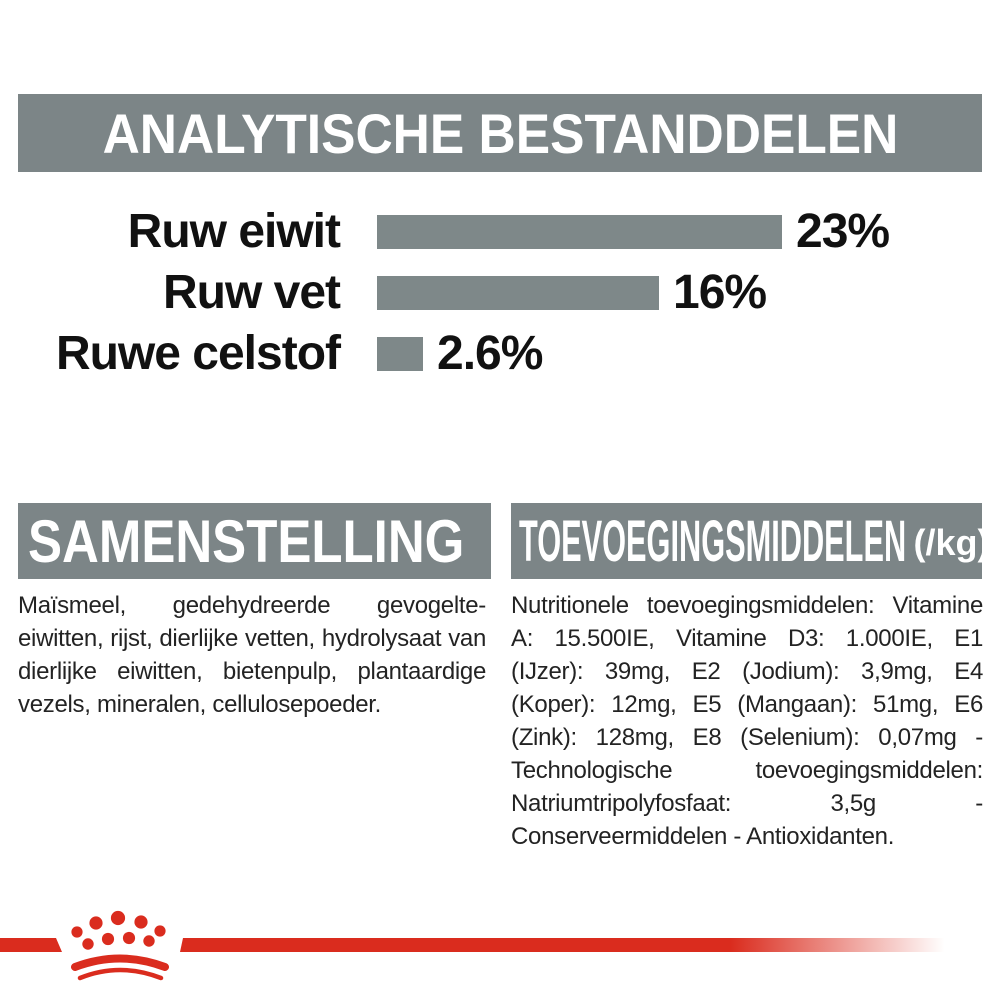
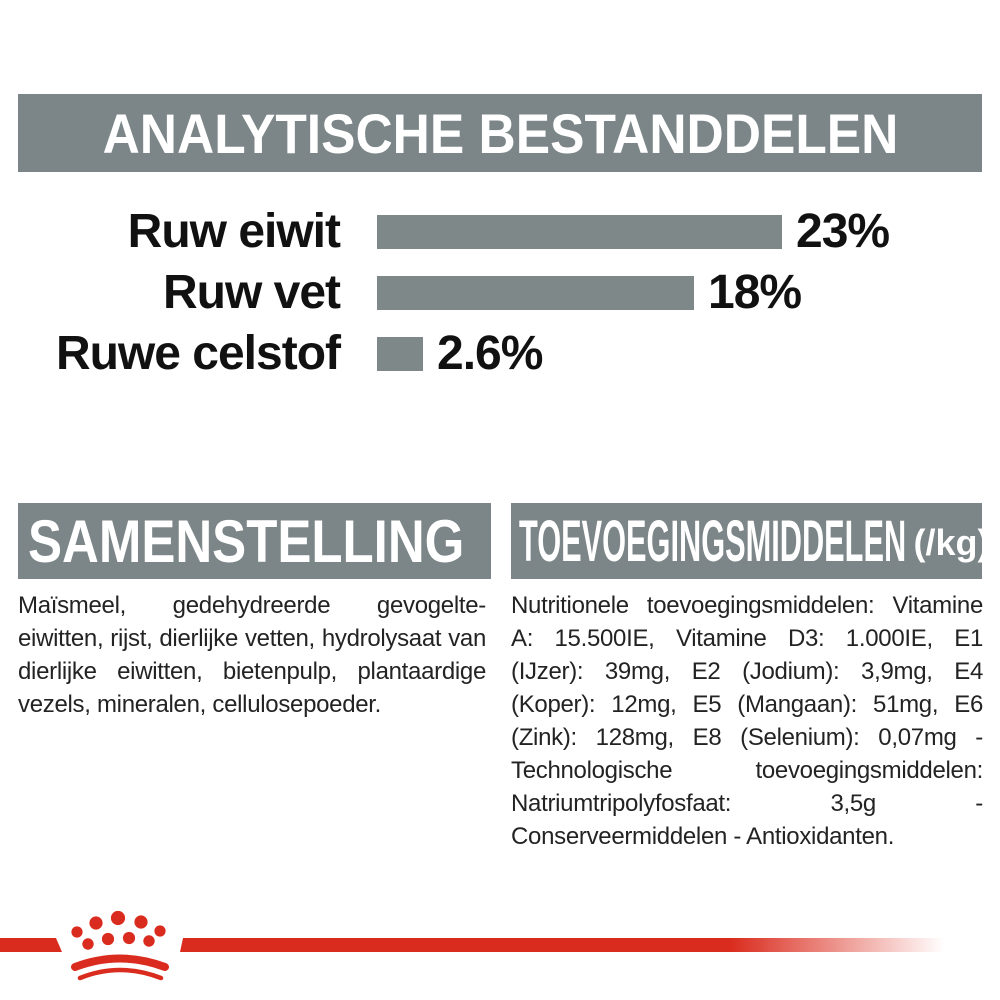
Ruw vet: 16% -> 18%
